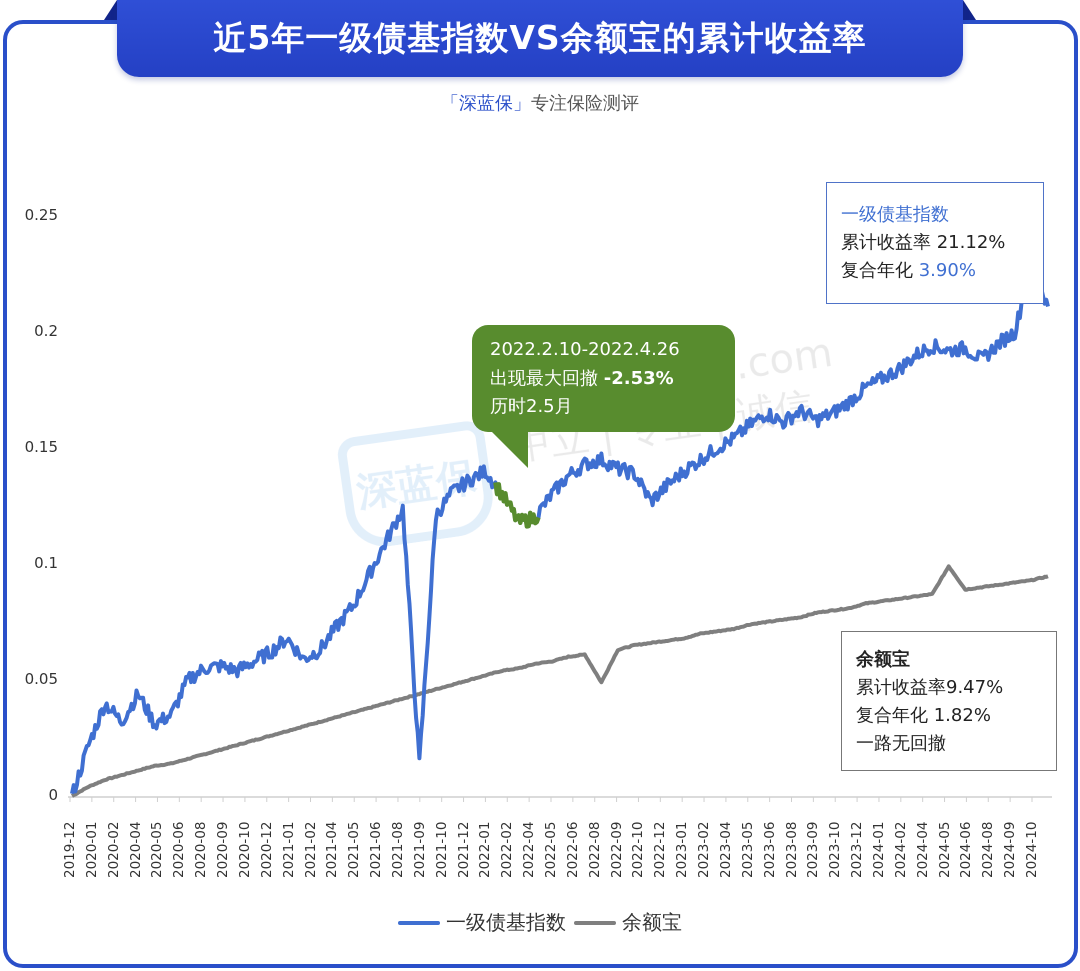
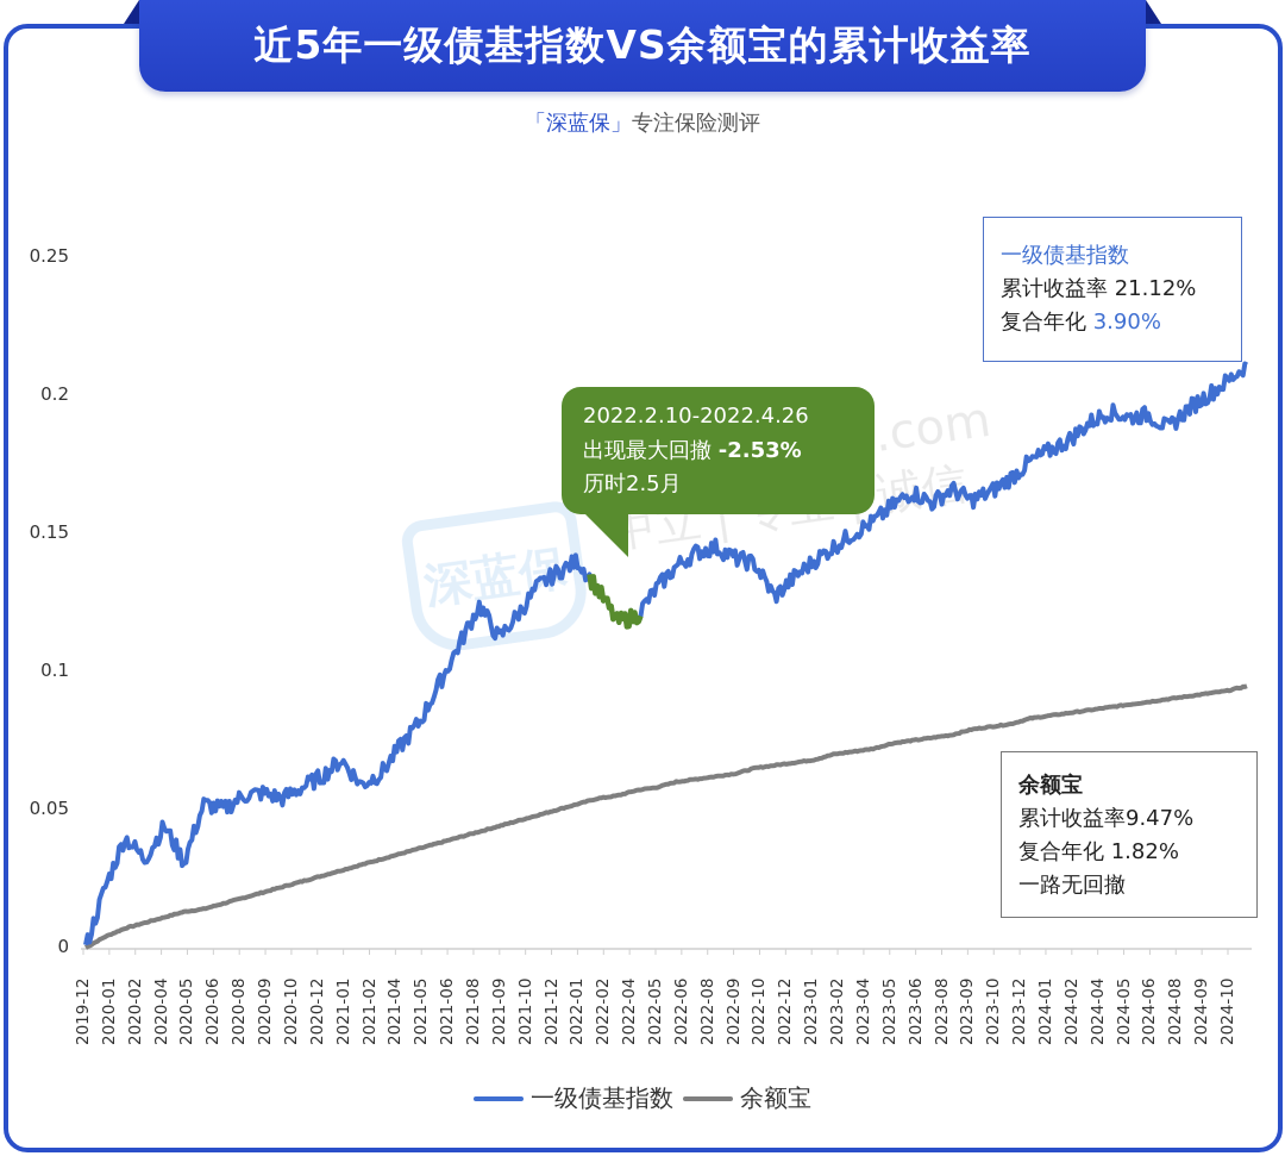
一级债基指数/2020-06: 0.035 -> 0.052
一级债基指数/2021-09: 0.014 -> 0.112
余额宝/2022-08: 0.049 -> 0.062
余额宝/2024-05: 0.099 -> 0.088
一级债基指数/2024-10: 0.230 -> 0.205
